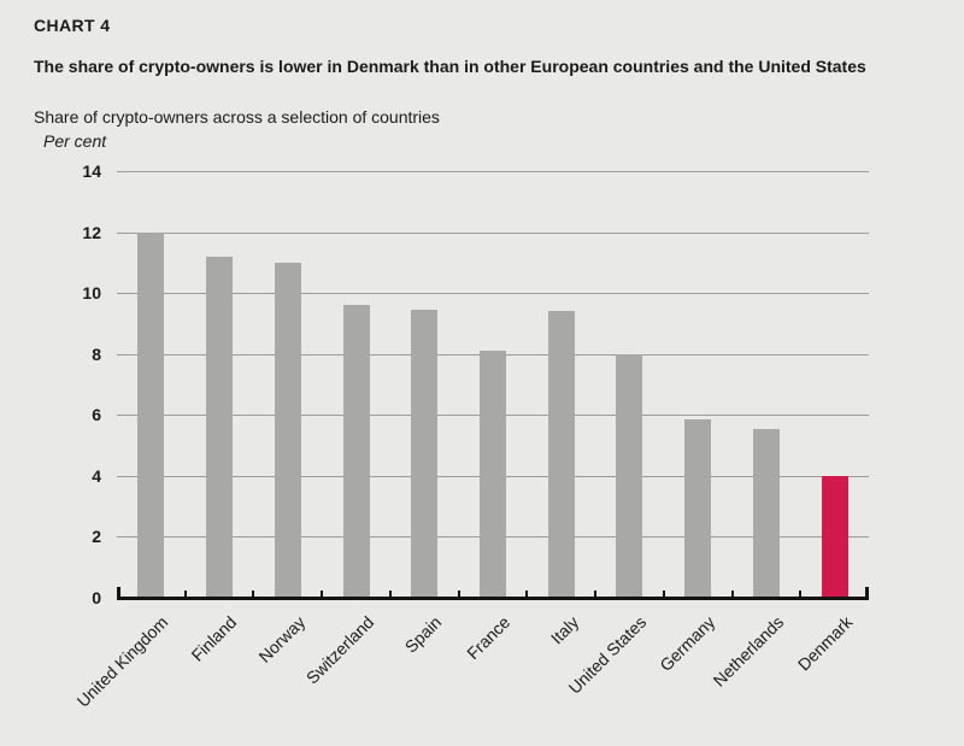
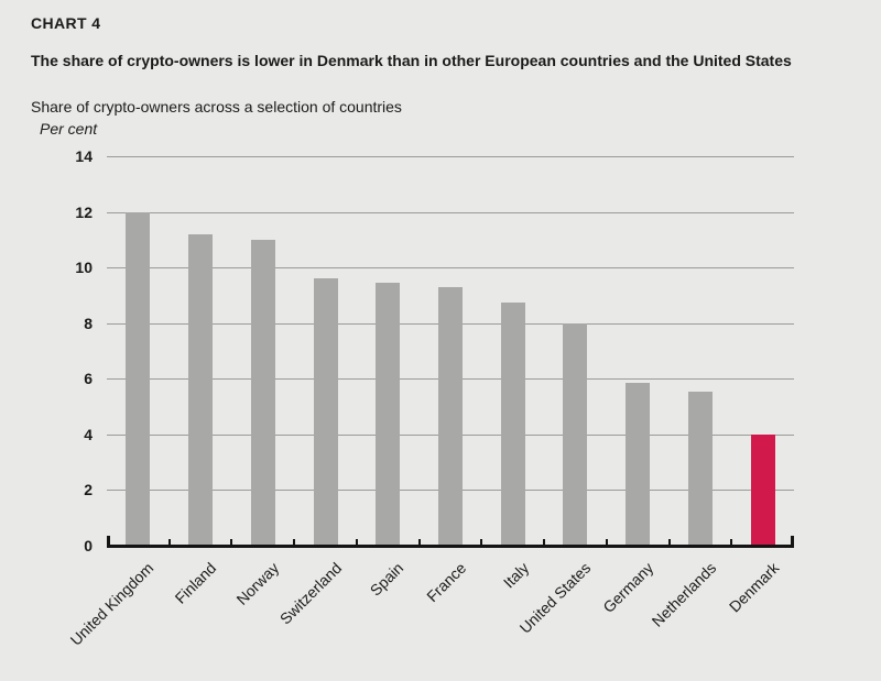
France: 8.1 -> 9.3
Italy: 9.4 -> 8.8
